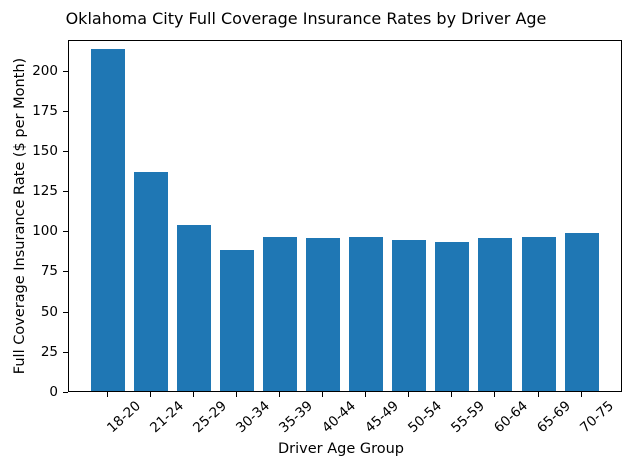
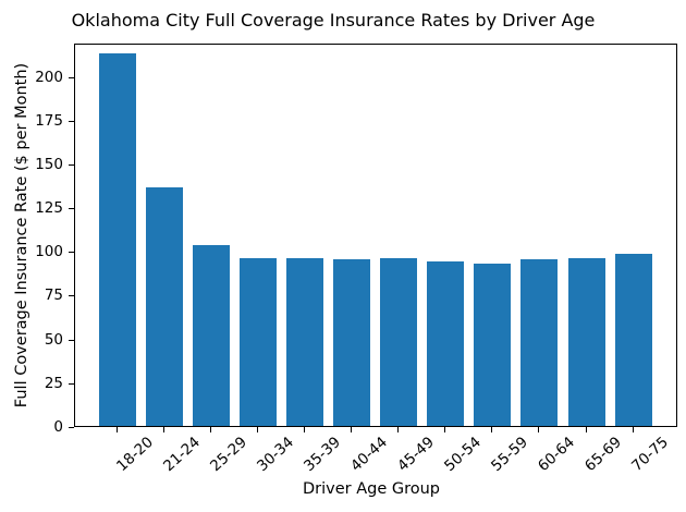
30-34: 88 -> 96
